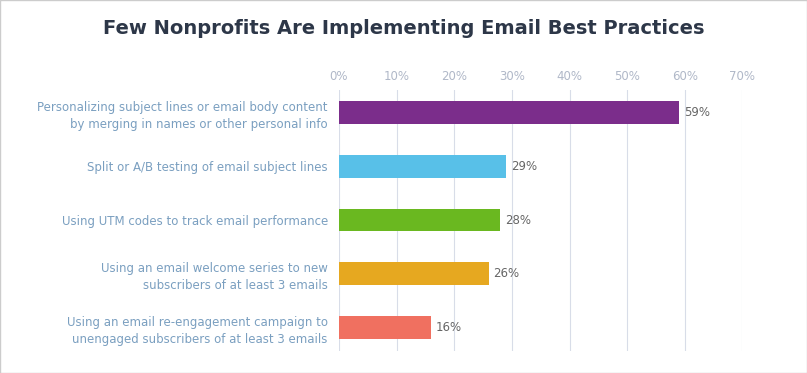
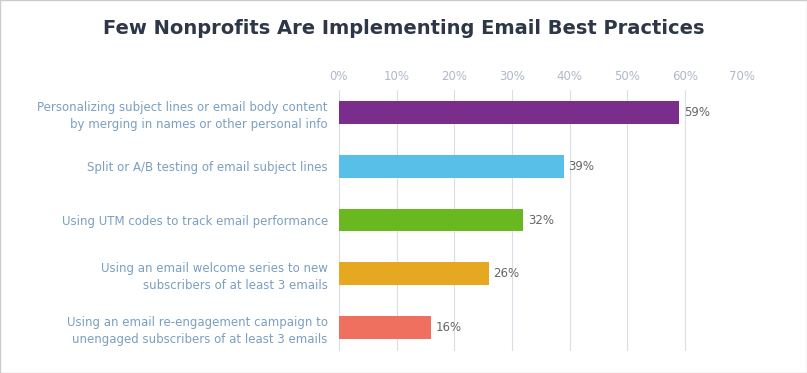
Split or A/B testing of email subject lines: 29% -> 39%
Using UTM codes to track email performance: 28% -> 32%
